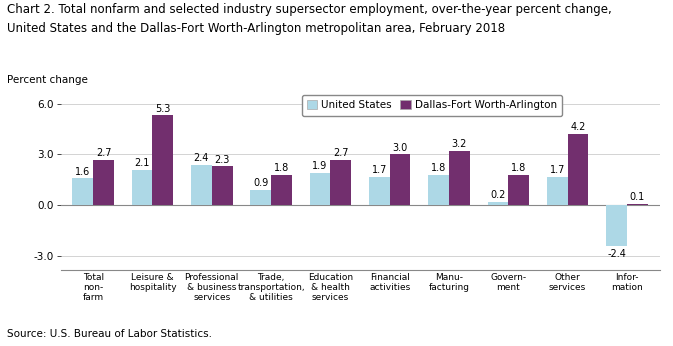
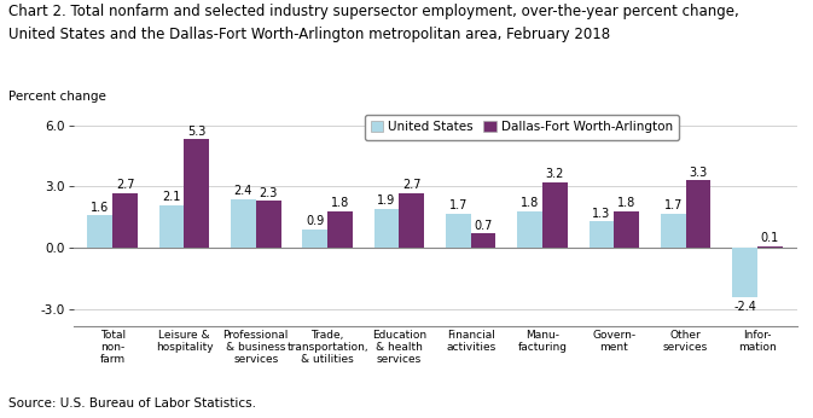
Dallas-Fort Worth-Arlington/Financial activities: 3.0 -> 0.7
United States/Govern- ment: 0.2 -> 1.3
Dallas-Fort Worth-Arlington/Other services: 4.2 -> 3.3
